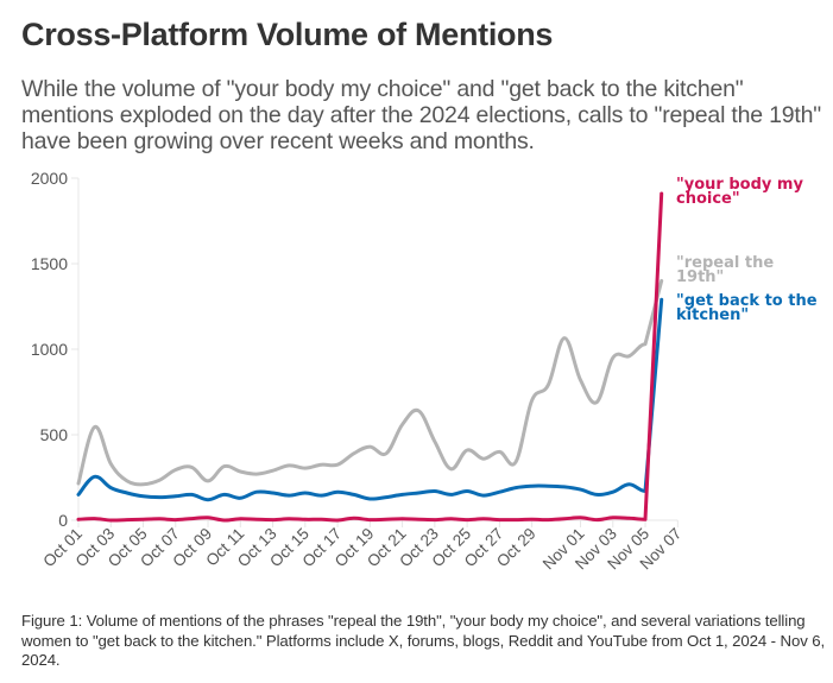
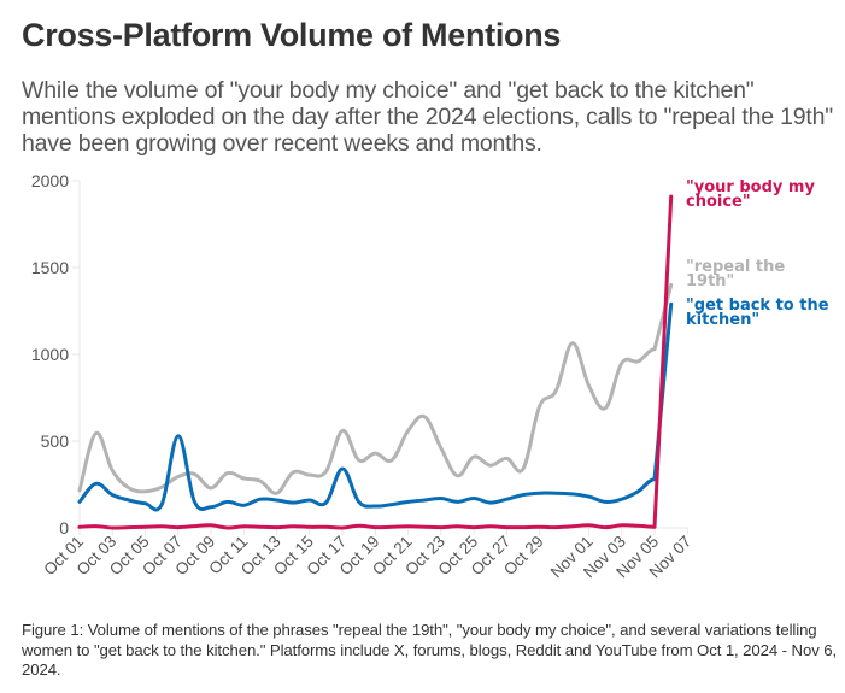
"get back to the kitchen"/Oct 07: 140 -> 530
"repeal the 19th"/Oct 13: 290 -> 200
"repeal the 19th"/Oct 17: 320 -> 560
"get back to the kitchen"/Oct 17: 160 -> 340
"get back to the kitchen"/Nov 05: 170 -> 280
